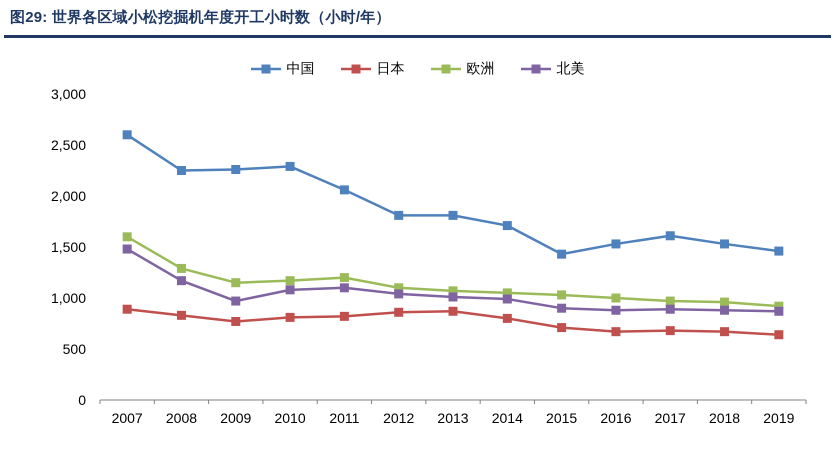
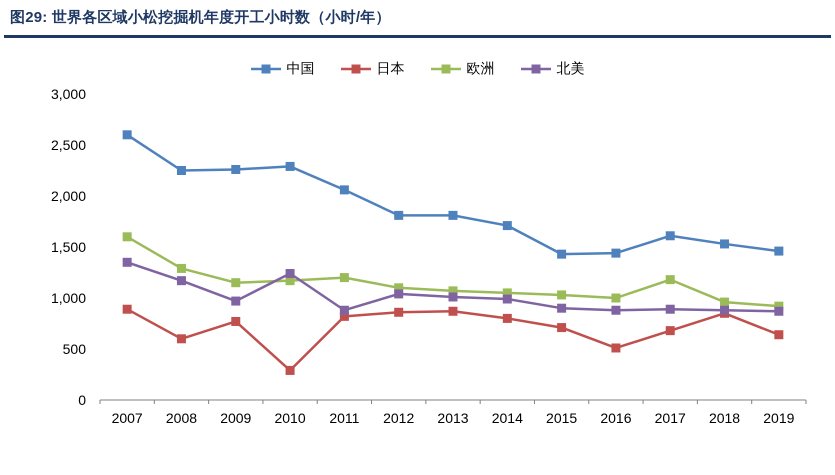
北美/2007: 1480 -> 1350
日本/2008: 830 -> 600
日本/2010: 810 -> 290
北美/2010: 1080 -> 1240
北美/2011: 1100 -> 880
中国/2016: 1530 -> 1440
日本/2016: 670 -> 510
欧洲/2017: 970 -> 1180
日本/2018: 670 -> 850
